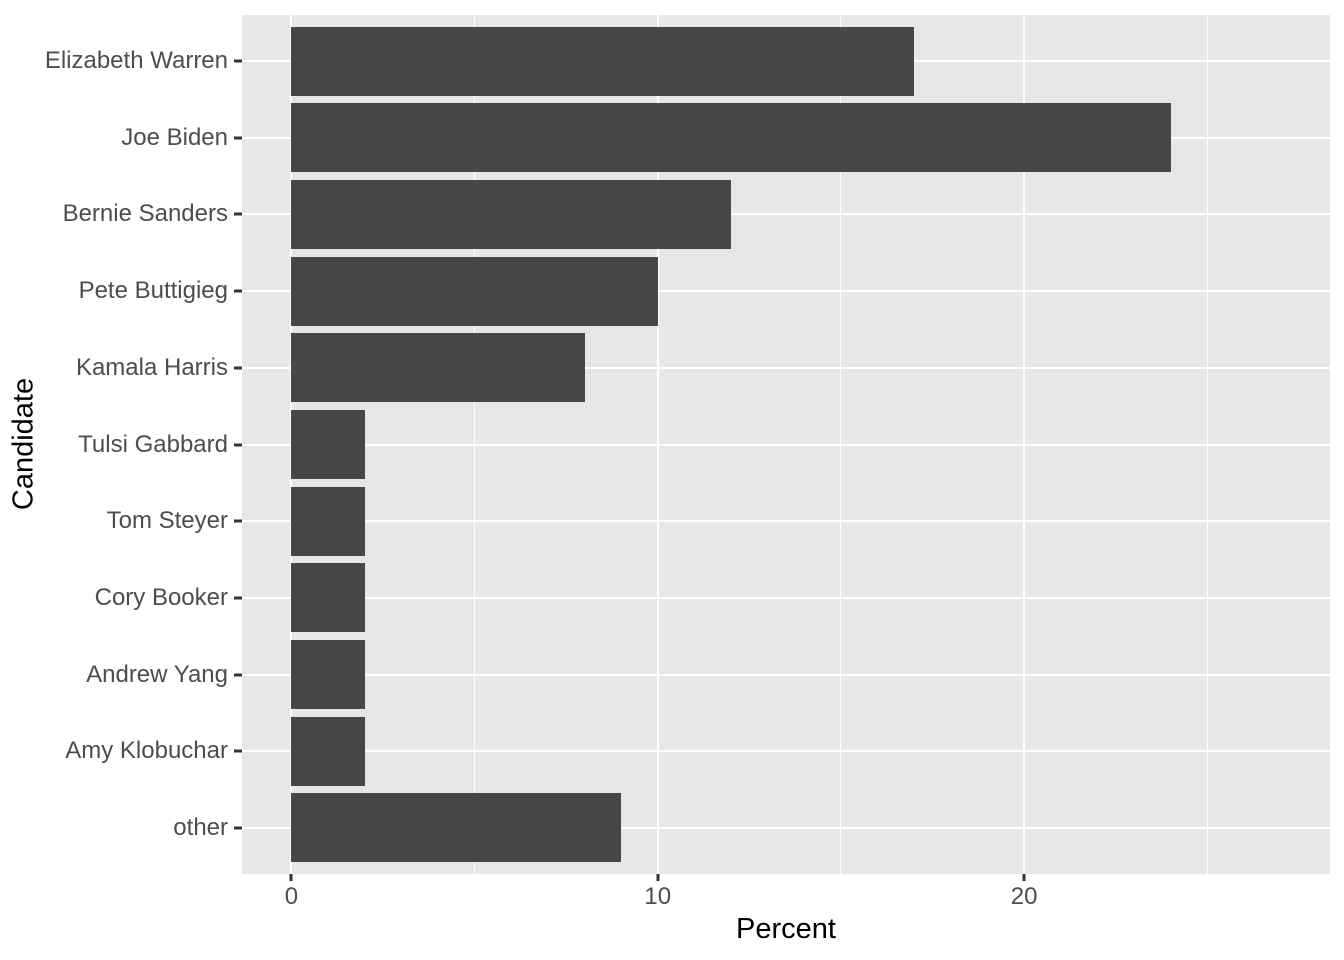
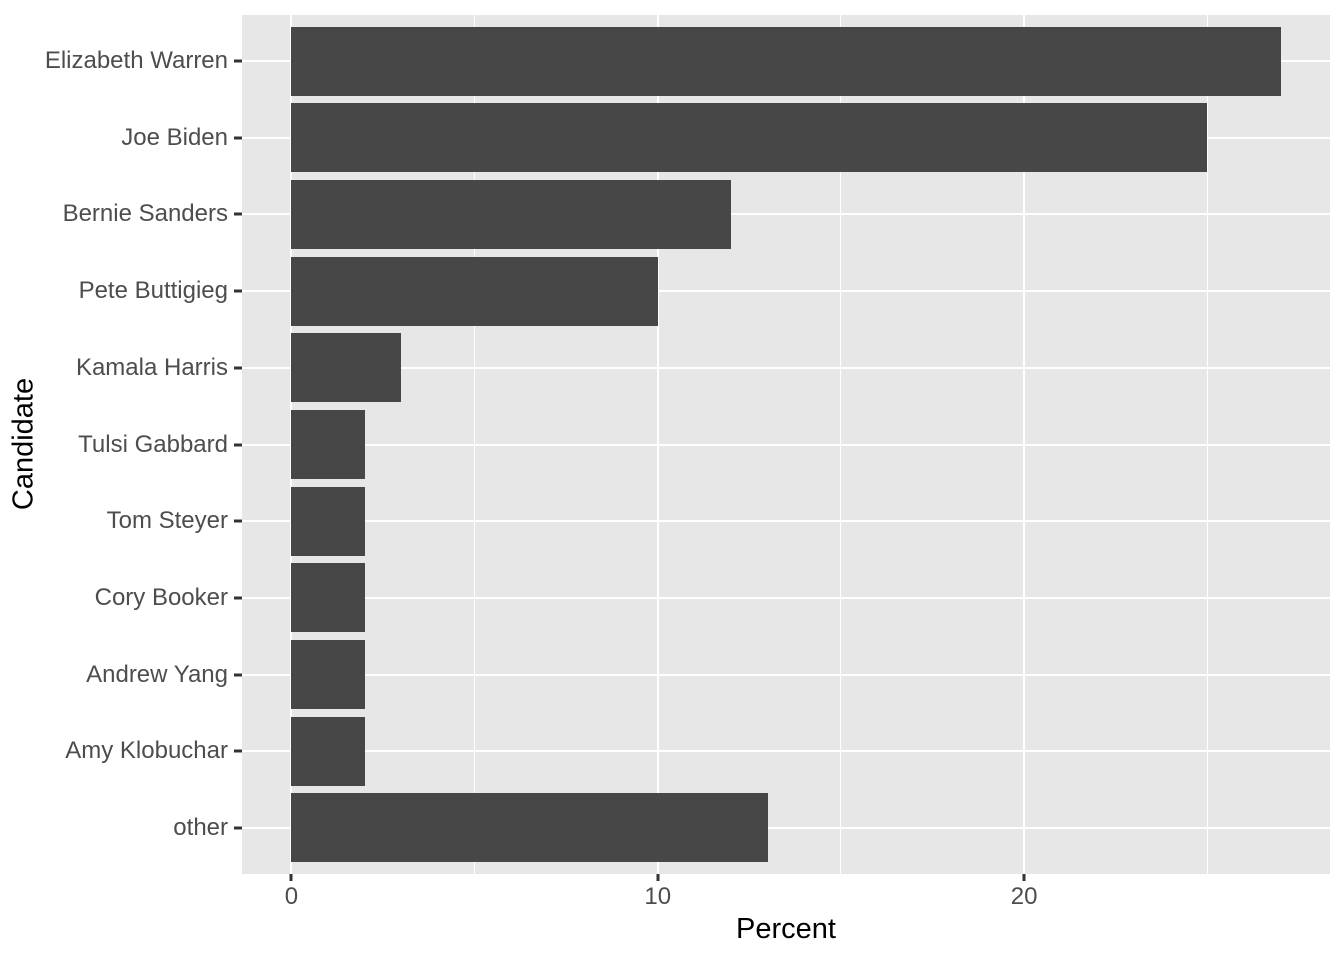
Elizabeth Warren: 17 -> 27
Joe Biden: 24 -> 25
Kamala Harris: 8 -> 3
other: 9 -> 13
